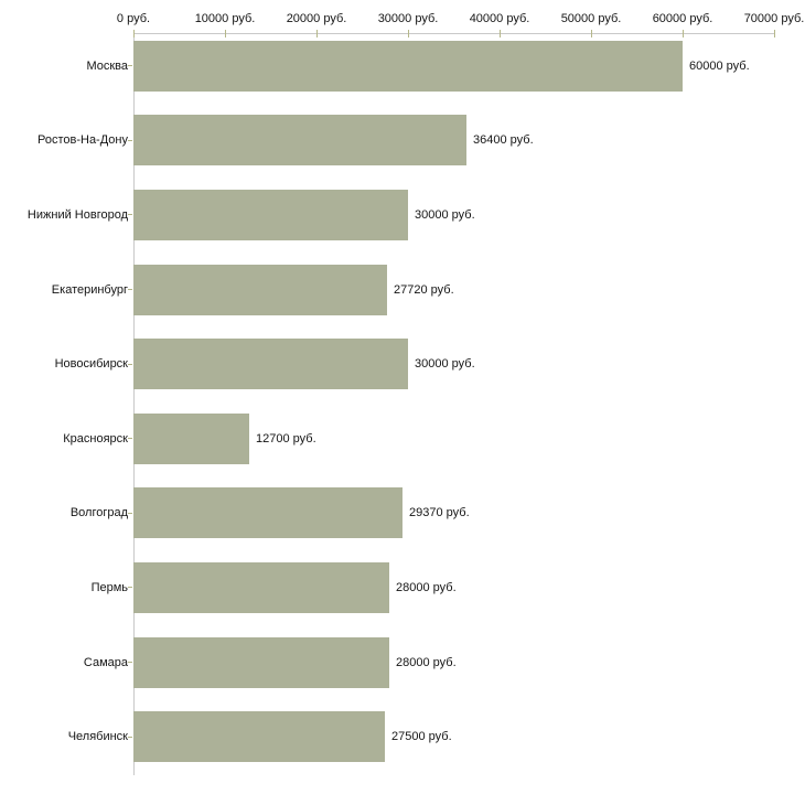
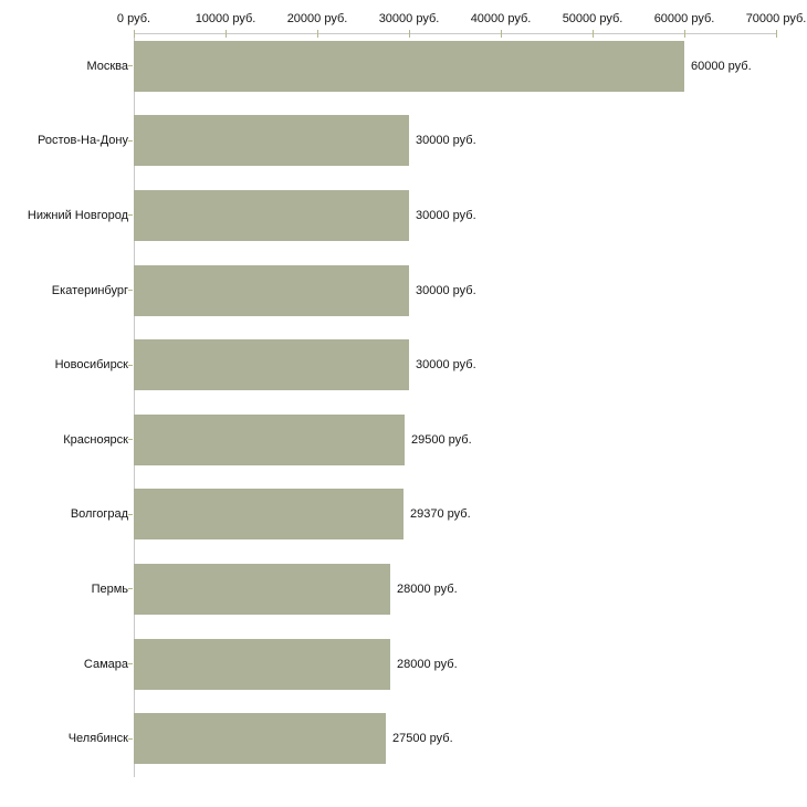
Ростов-На-Дону: 36400 -> 30000
Екатеринбург: 27720 -> 30000
Красноярск: 12700 -> 29500
